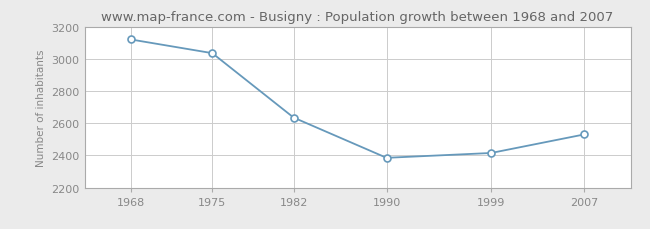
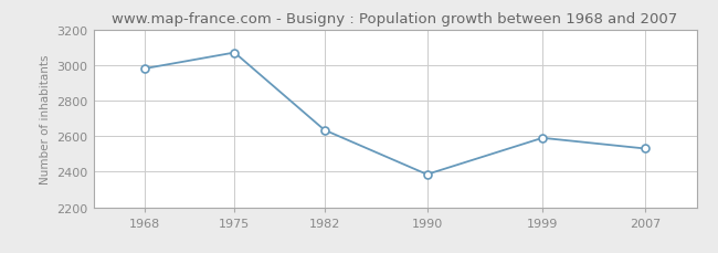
1968: 3120 -> 2980
1975: 3040 -> 3070
1999: 2420 -> 2590
